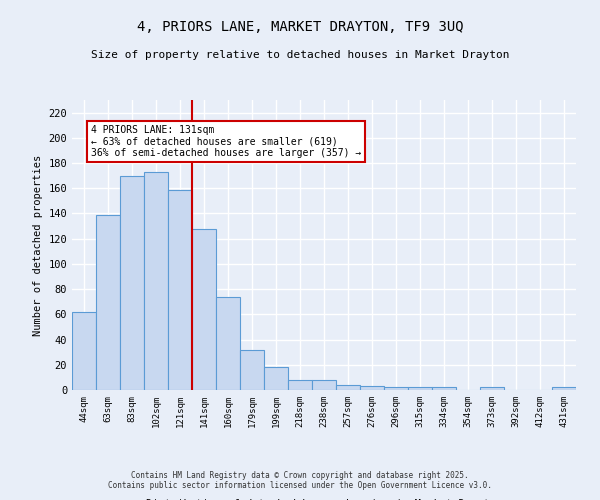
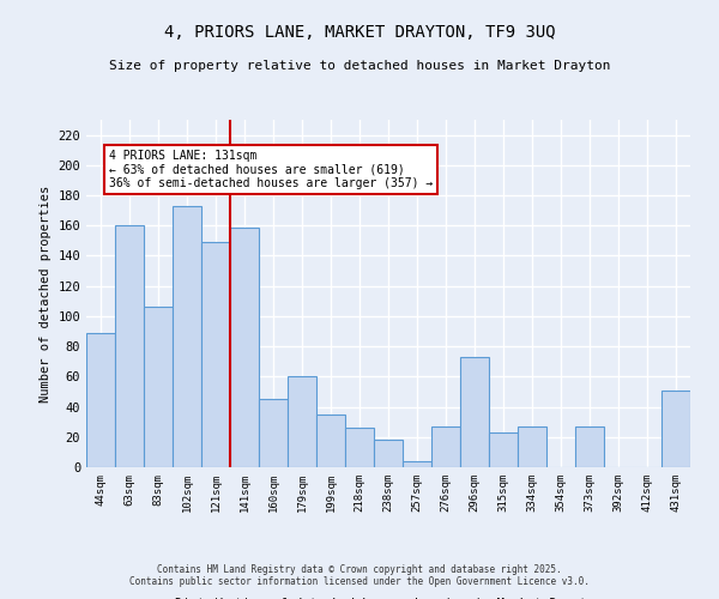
44sqm: 62 -> 89
63sqm: 139 -> 160
83sqm: 170 -> 106
121sqm: 159 -> 149
141sqm: 128 -> 159
160sqm: 74 -> 45
179sqm: 32 -> 60
199sqm: 18 -> 35
218sqm: 8 -> 26
238sqm: 8 -> 18
276sqm: 3 -> 27
296sqm: 2 -> 73
315sqm: 2 -> 23
334sqm: 2 -> 27
373sqm: 2 -> 27
431sqm: 2 -> 51
